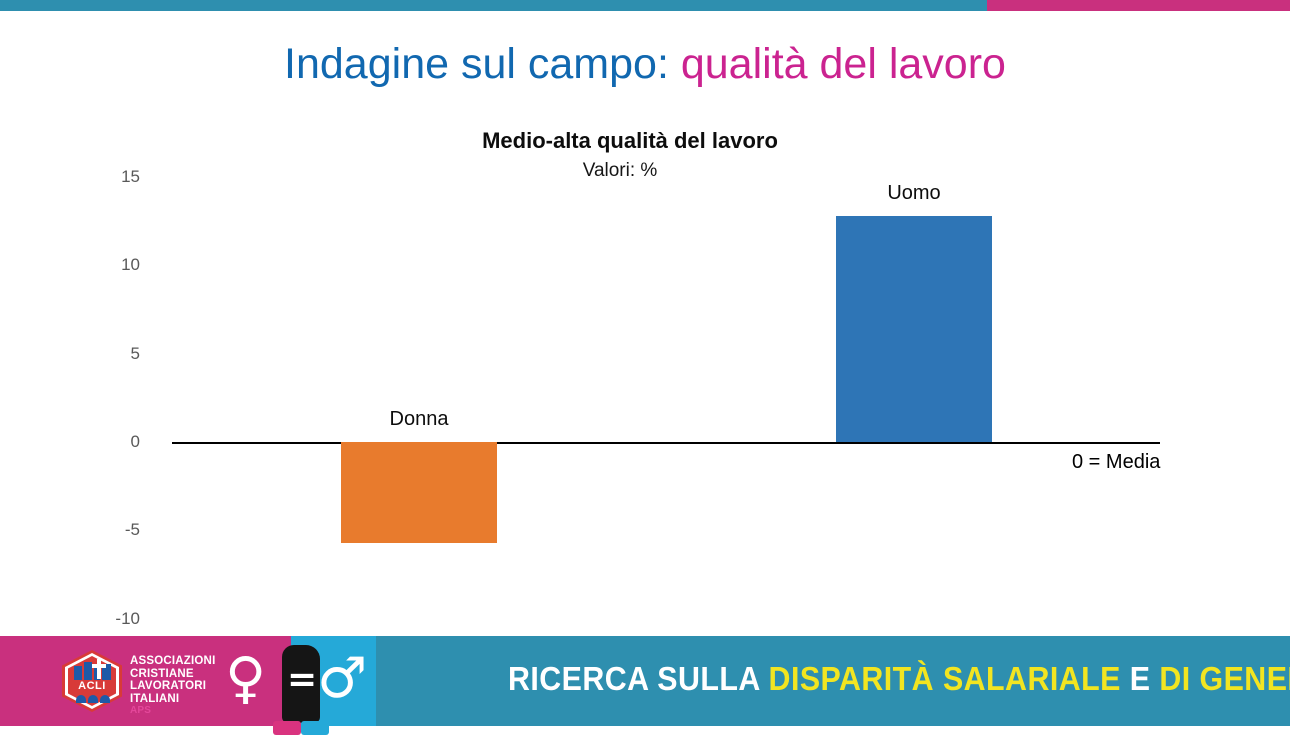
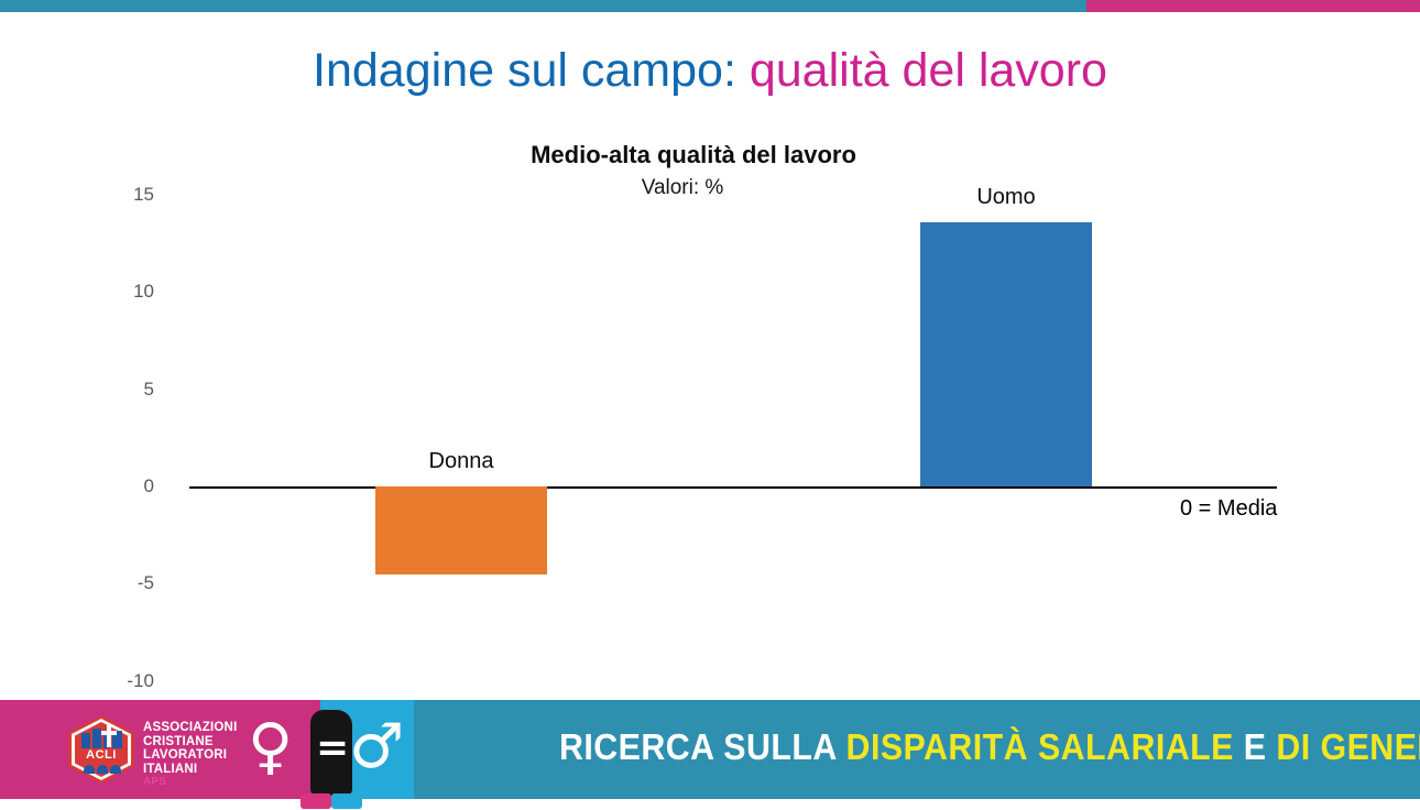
Donna: -5.7 -> -4.5
Uomo: 12.8 -> 13.6
